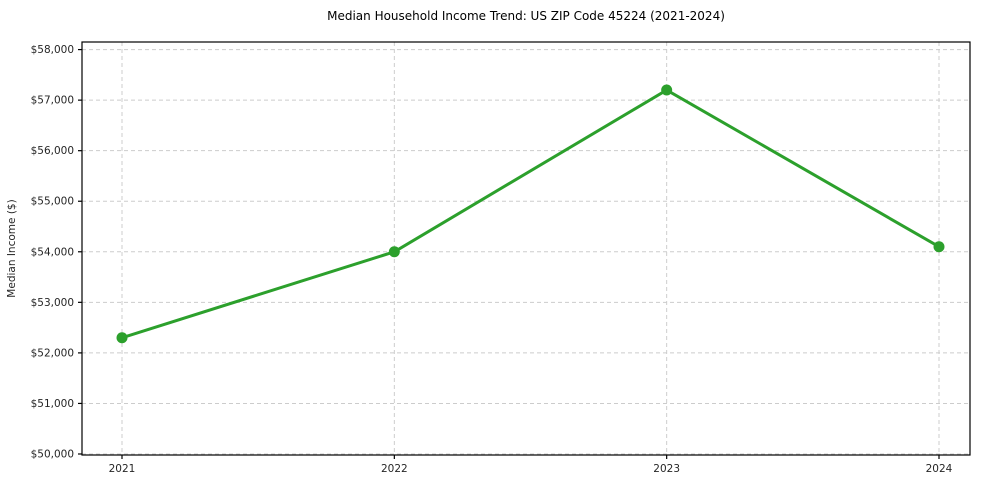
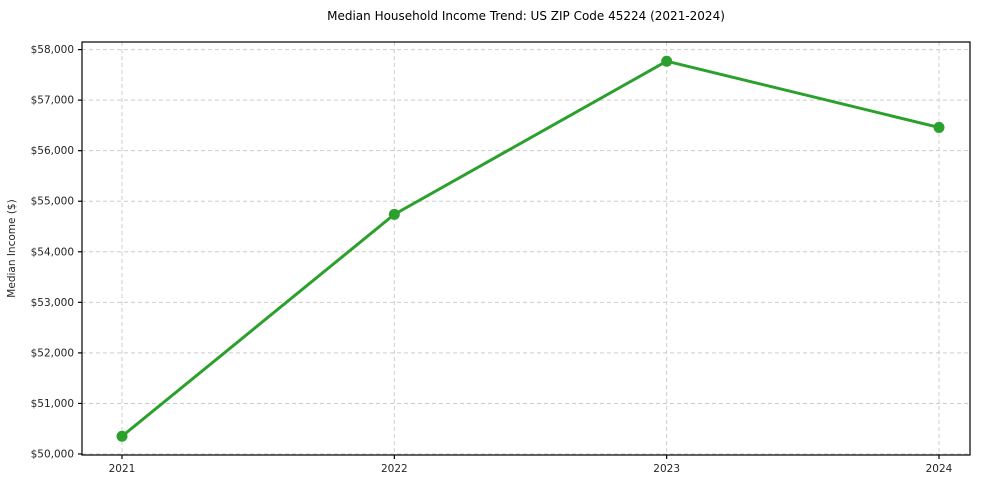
2021: $52300 -> $50400
2022: $54000 -> $54700
2023: $57200 -> $57800
2024: $54100 -> $56500
